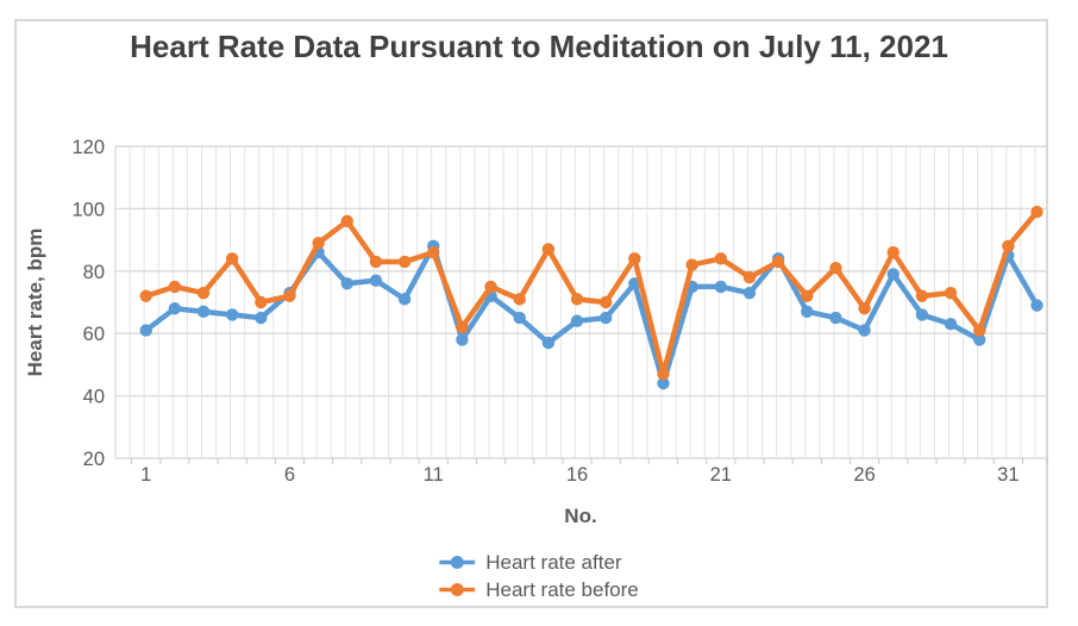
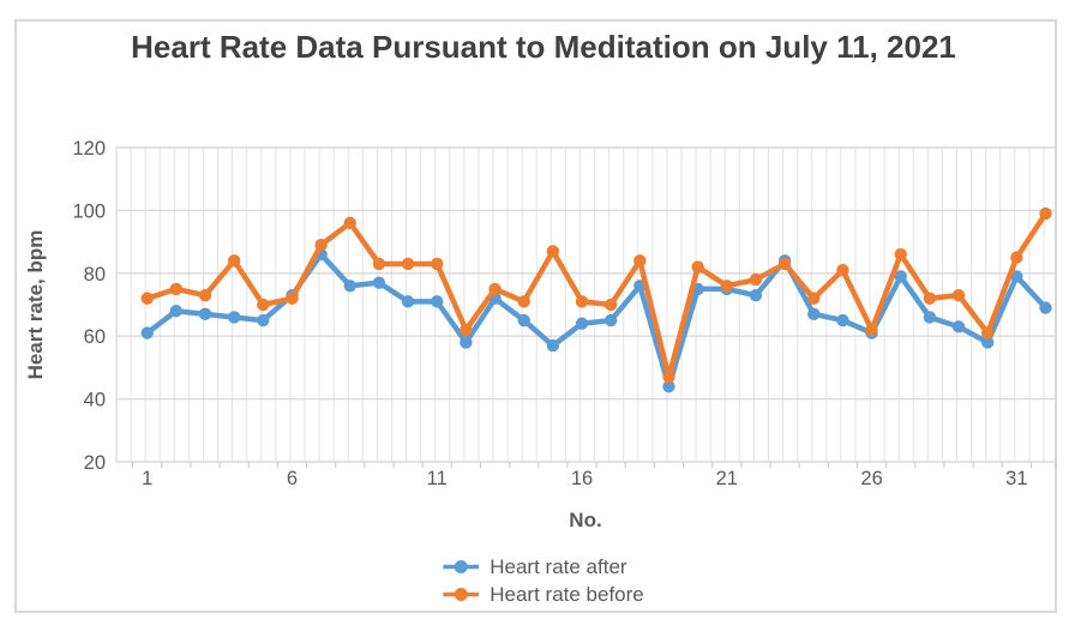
Heart rate after/11: 88 -> 71
Heart rate before/11: 86 -> 83
Heart rate before/21: 84 -> 76
Heart rate before/26: 68 -> 62
Heart rate after/31: 85 -> 79
Heart rate before/31: 88 -> 85
